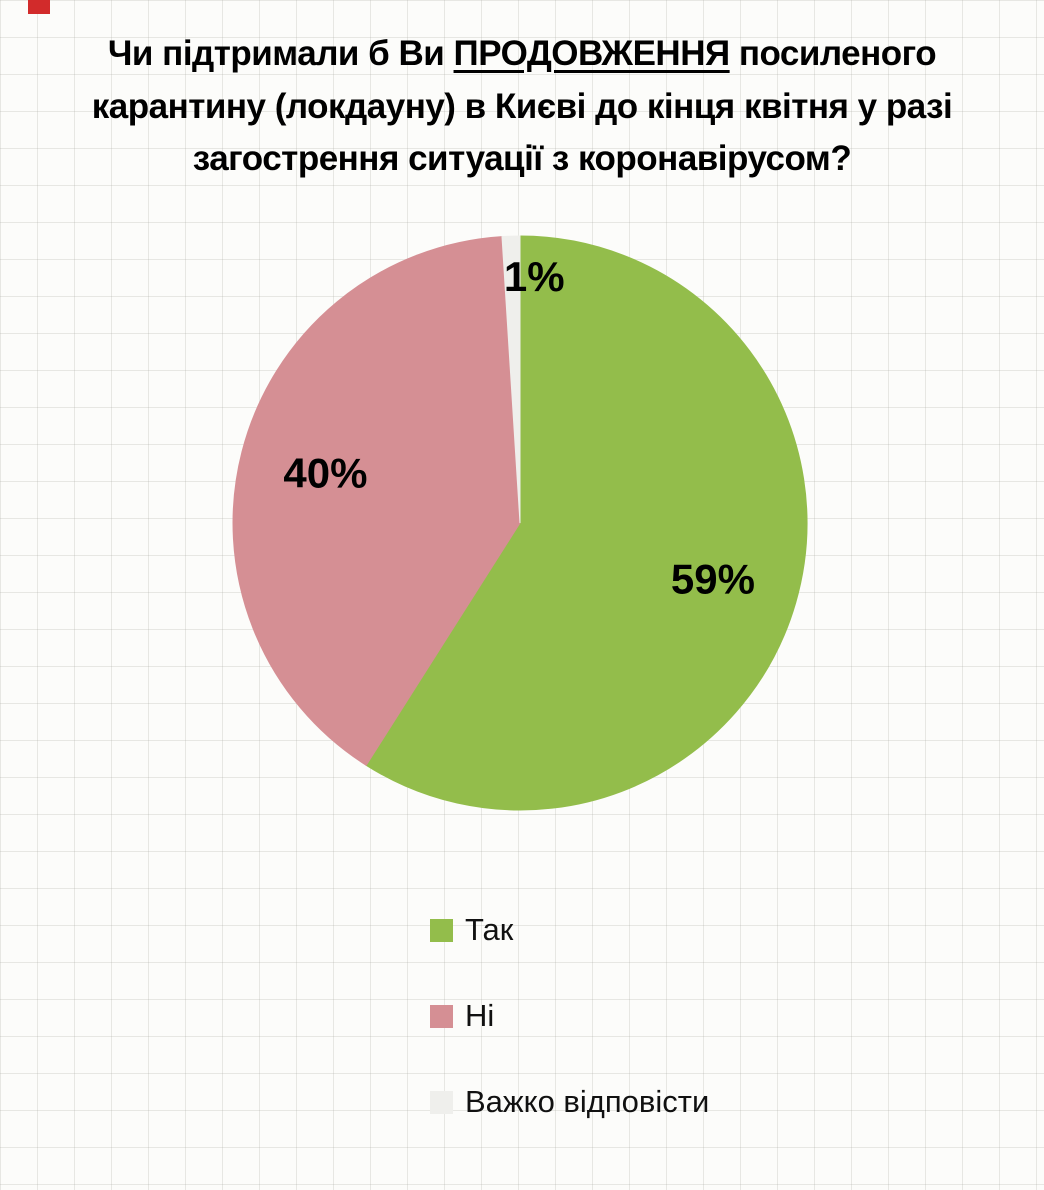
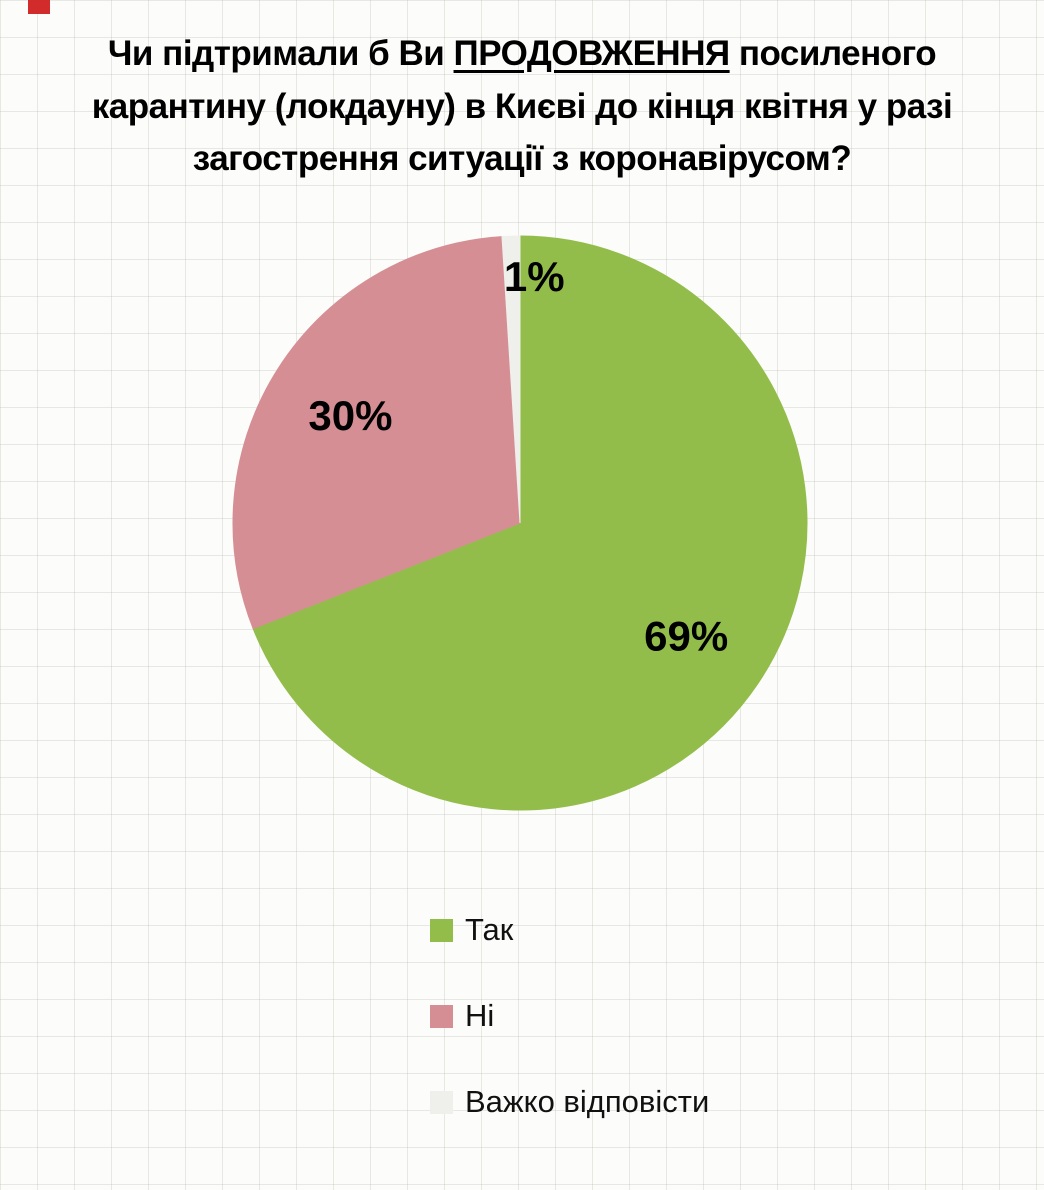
Так: 59% -> 69%
Ні: 40% -> 30%
